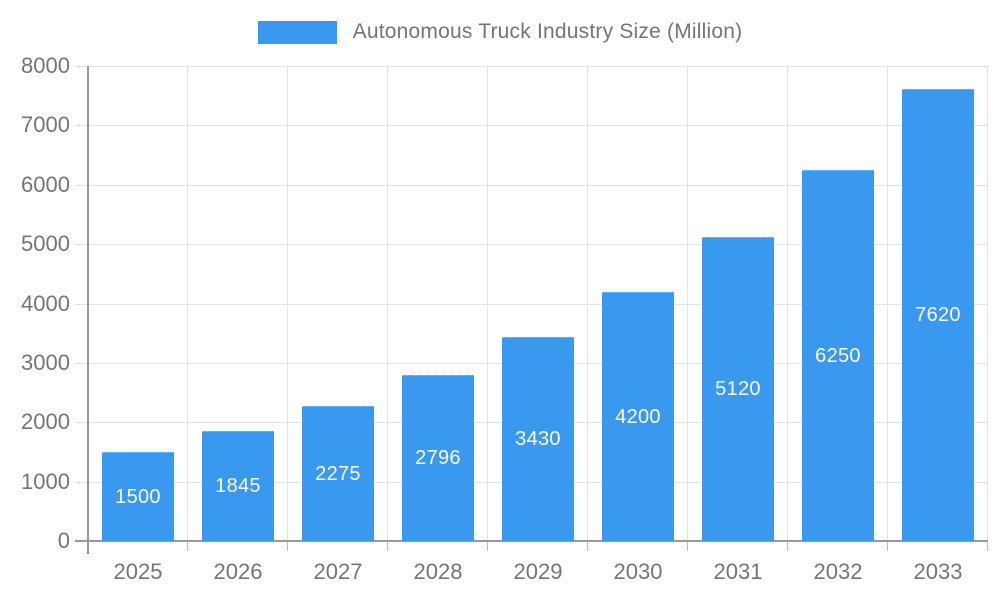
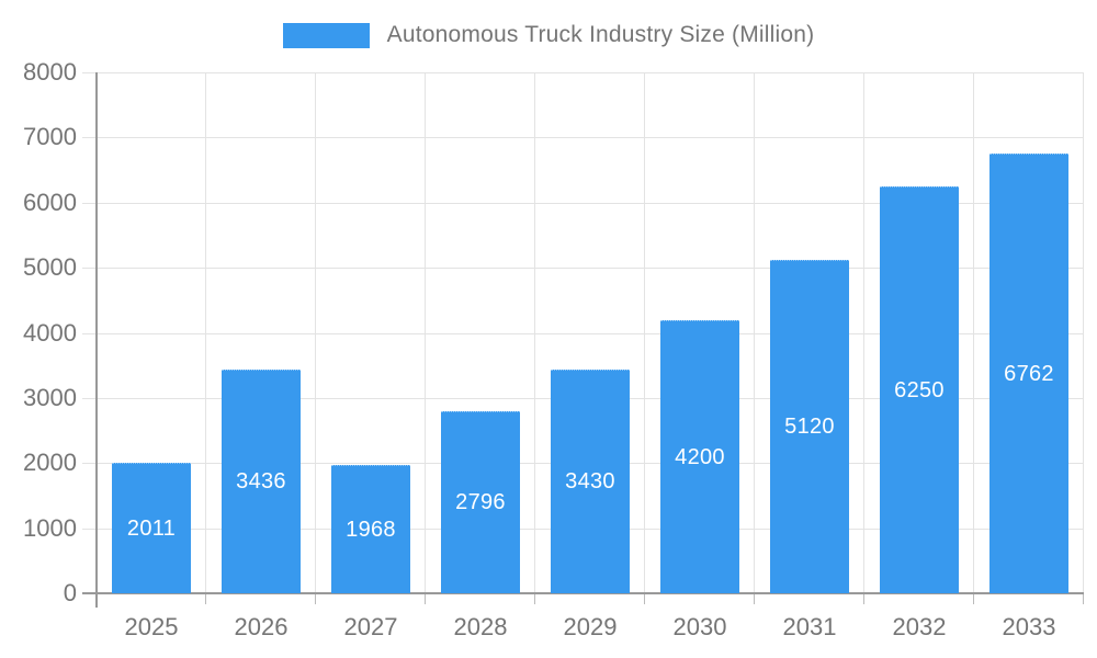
2025: 1500 -> 2011
2026: 1845 -> 3436
2027: 2275 -> 1968
2033: 7620 -> 6762
